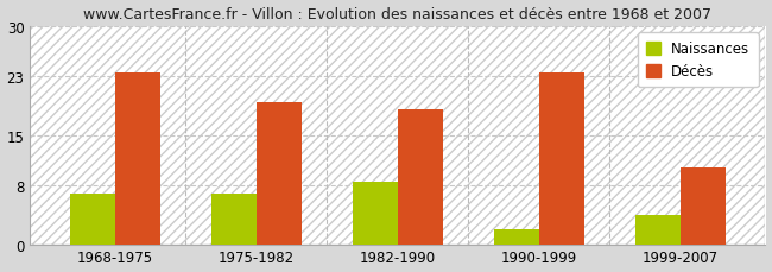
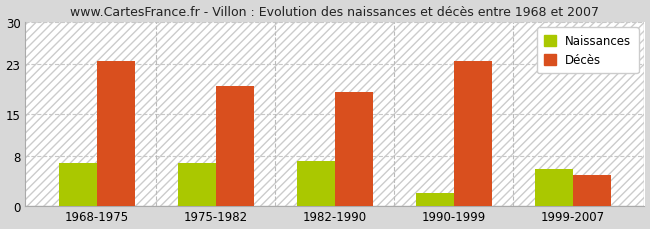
Naissances/1982-1990: 8.5 -> 7.2
Naissances/1999-2007: 4.0 -> 6.0
Décès/1999-2007: 10.5 -> 5.0
